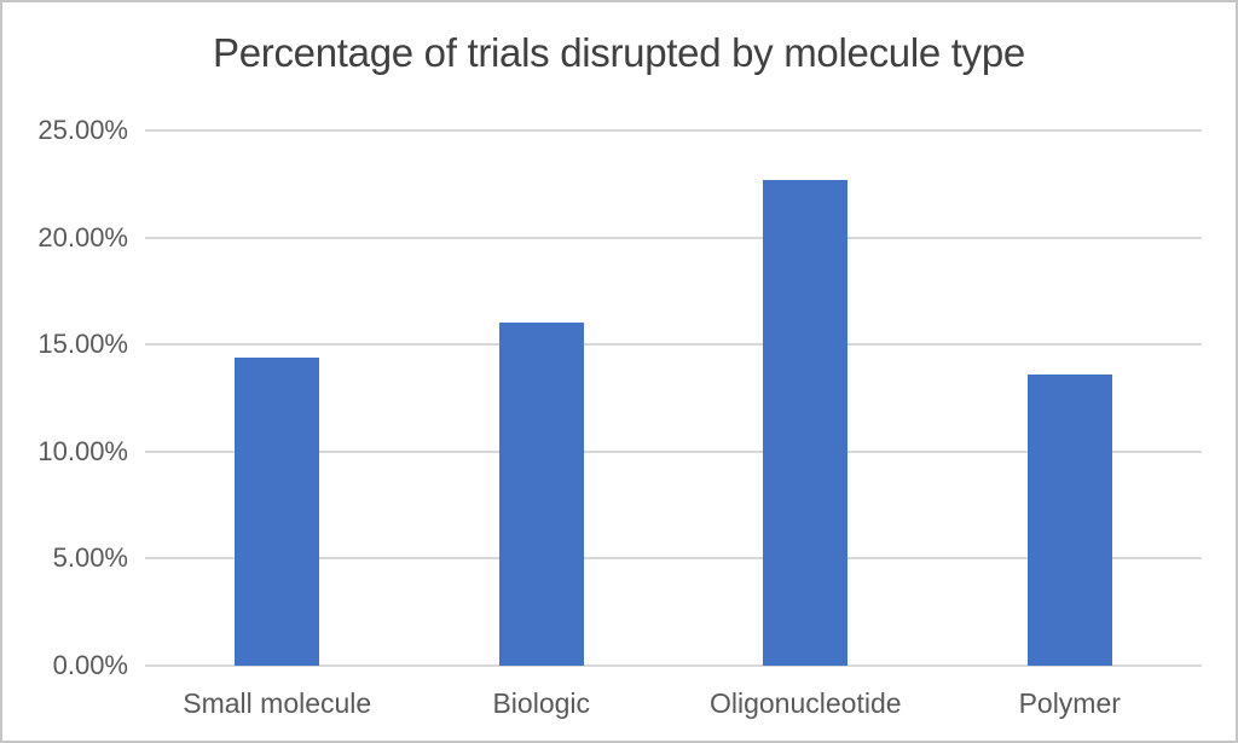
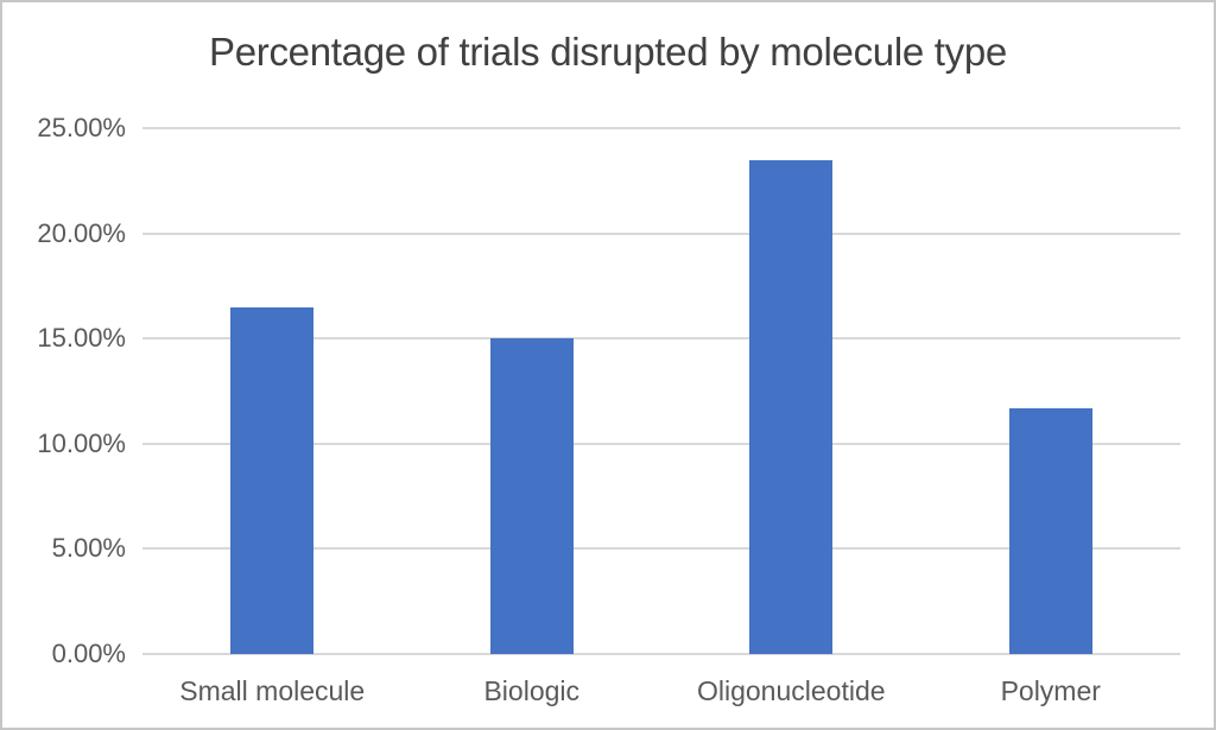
Small molecule: 14.4% -> 16.5%
Biologic: 16.0% -> 15.0%
Oligonucleotide: 22.7% -> 23.5%
Polymer: 13.6% -> 11.7%
